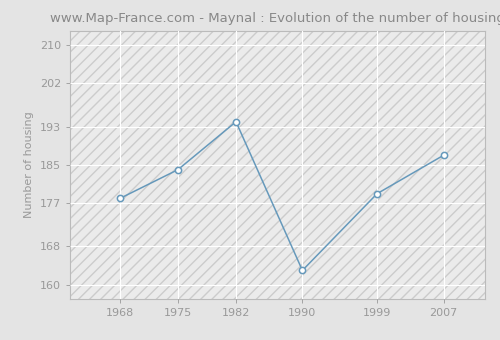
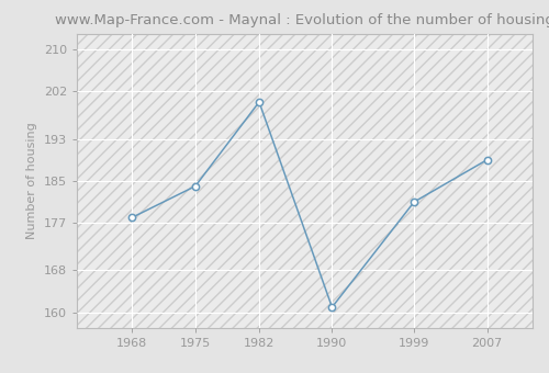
1982: 194 -> 200
1990: 163 -> 161
1999: 179 -> 181
2007: 187 -> 189
